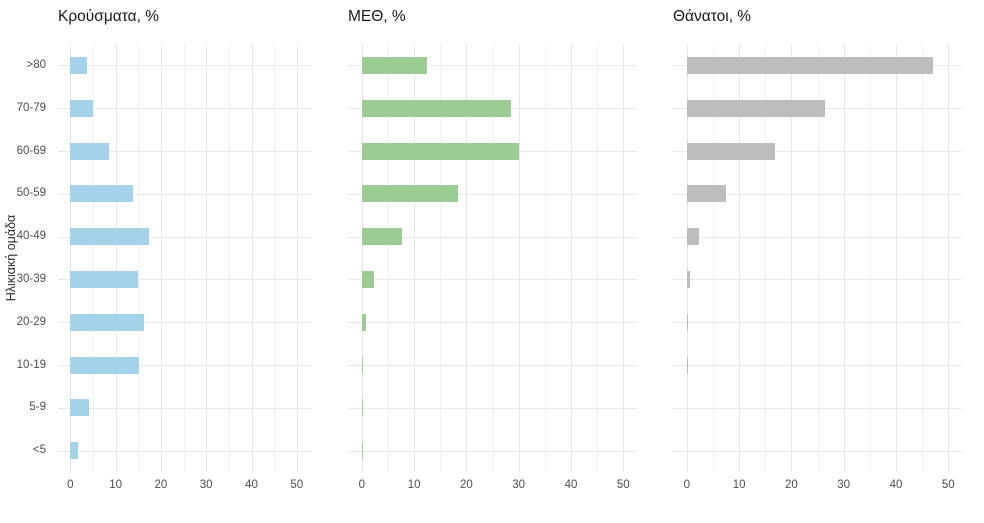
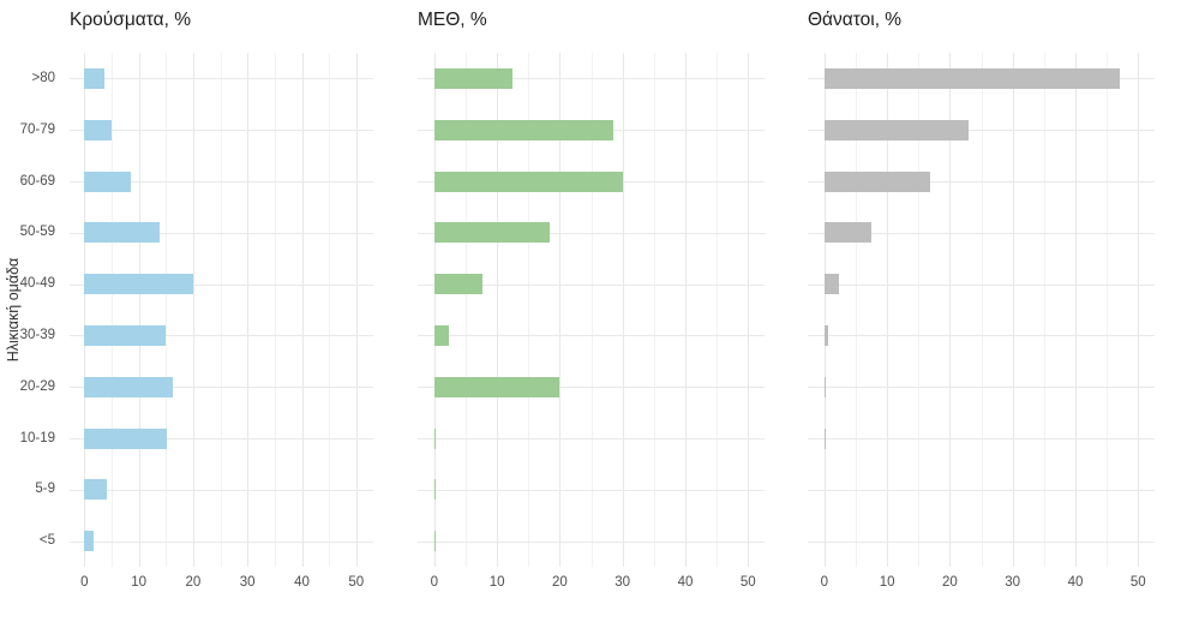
Θάνατοι, %/70-79: 26 -> 23
Κρούσματα, %/40-49: 17 -> 20
ΜΕΘ, %/20-29: 1 -> 20
